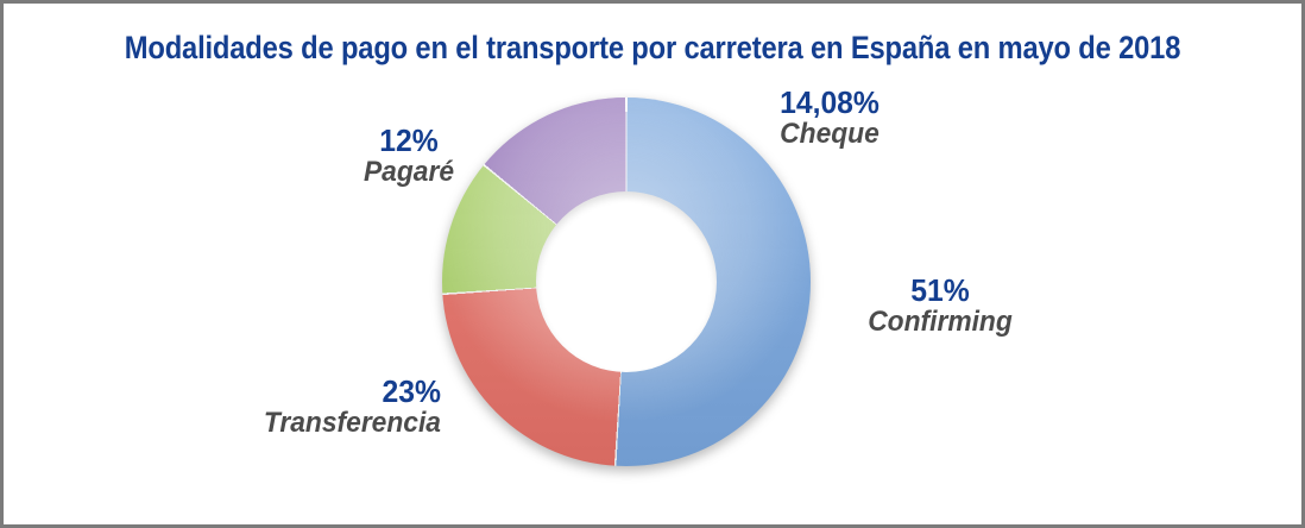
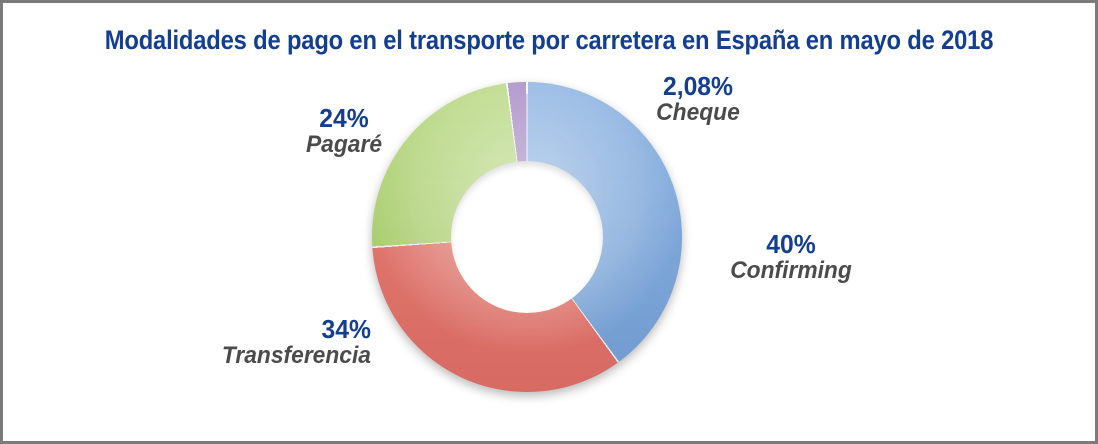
Confirming: 51% -> 40%
Transferencia: 23% -> 34%
Pagaré: 12% -> 24%
Cheque: 14,08% -> 2,08%
